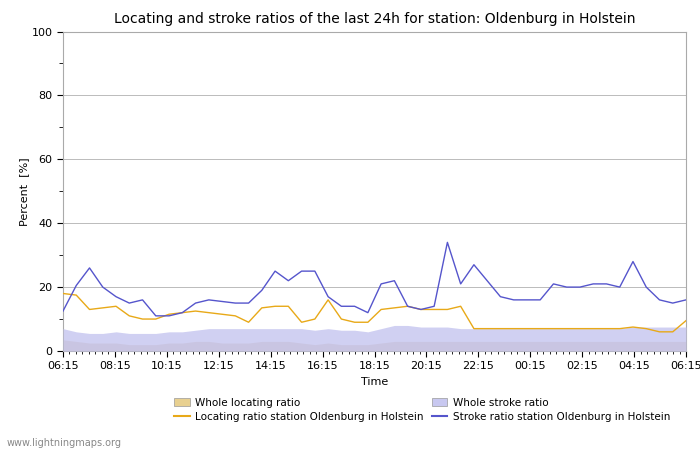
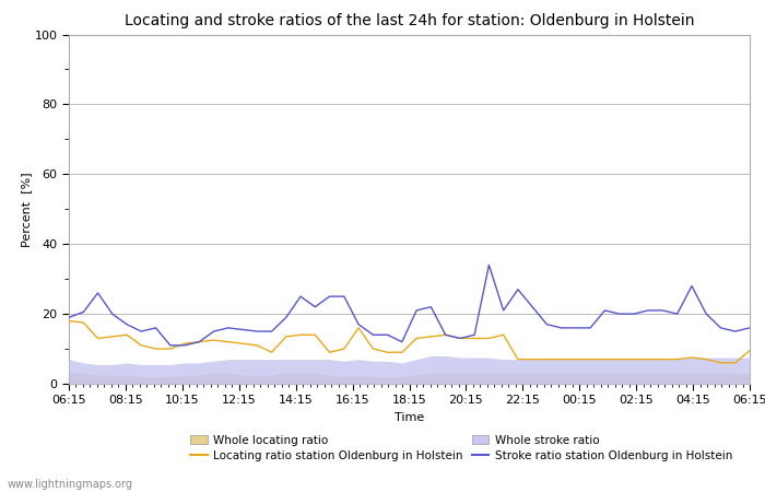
Stroke ratio station Oldenburg in Holstein/06:15: 12.5 -> 19.0
